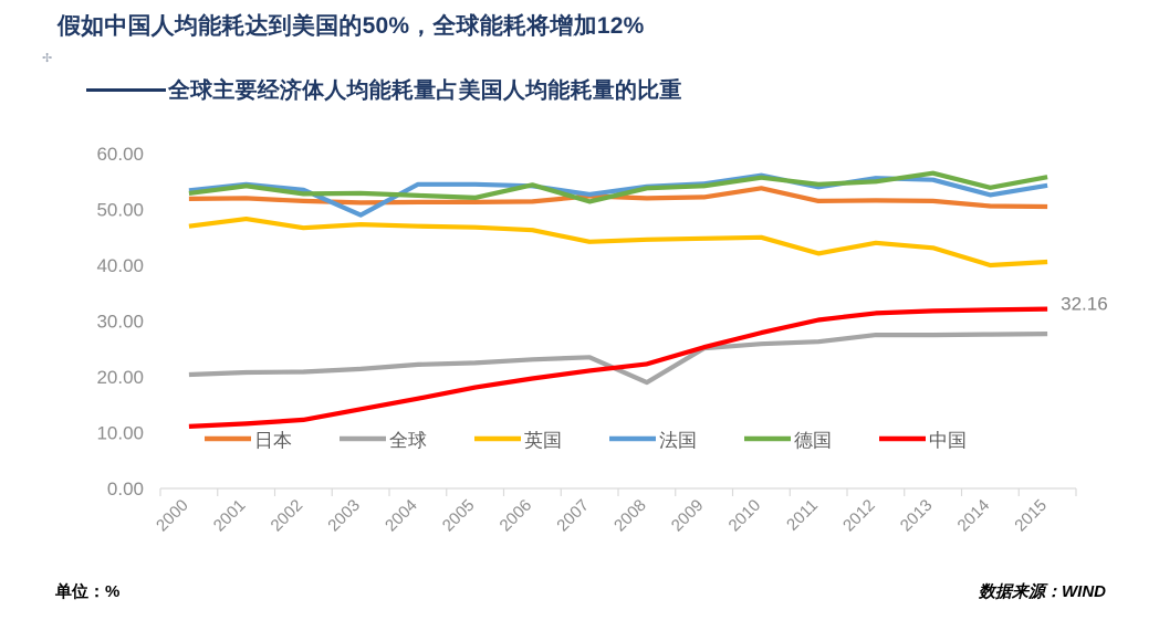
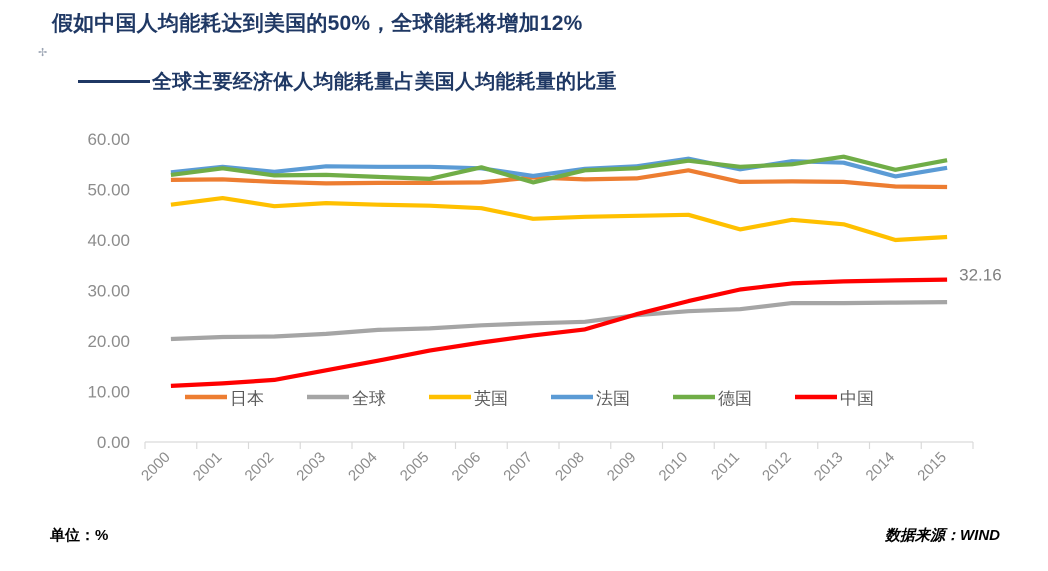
法国/2003: 49 -> 55
全球/2008: 19 -> 24
